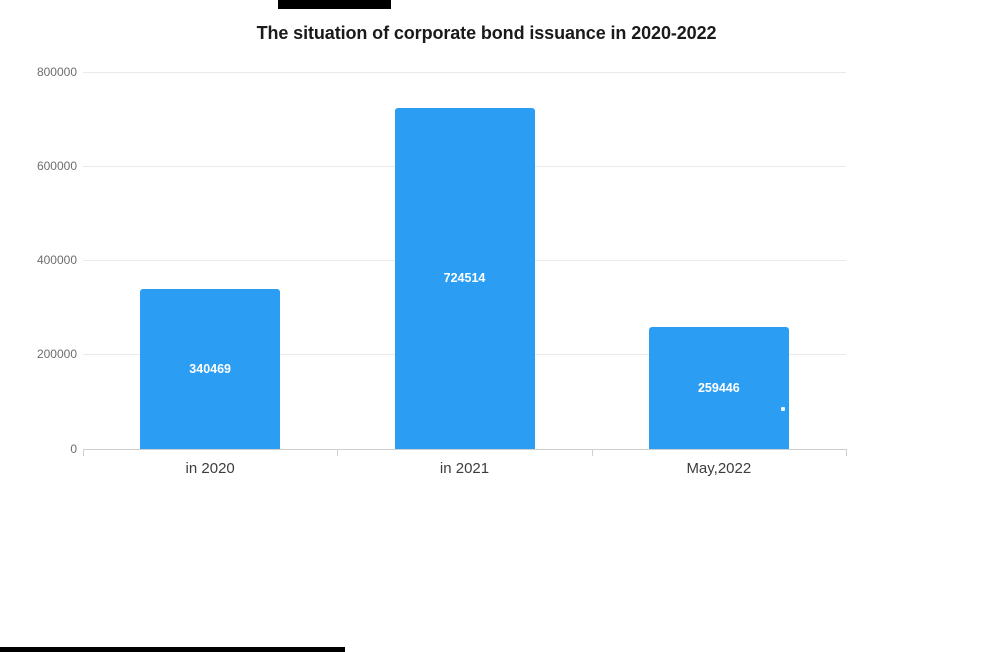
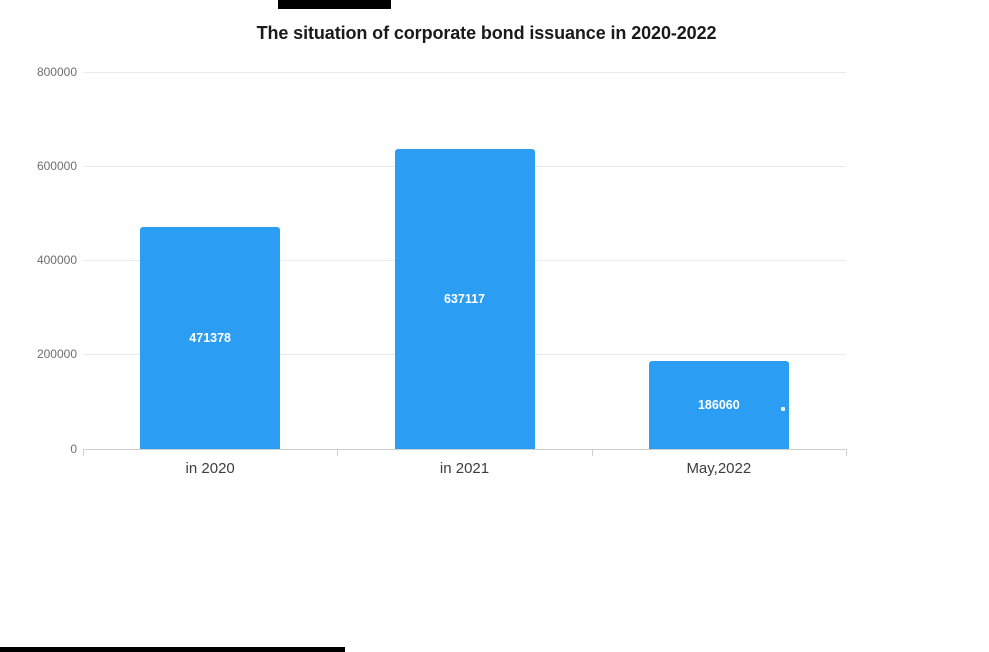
in 2020: 340469 -> 471378
in 2021: 724514 -> 637117
May,2022: 259446 -> 186060
